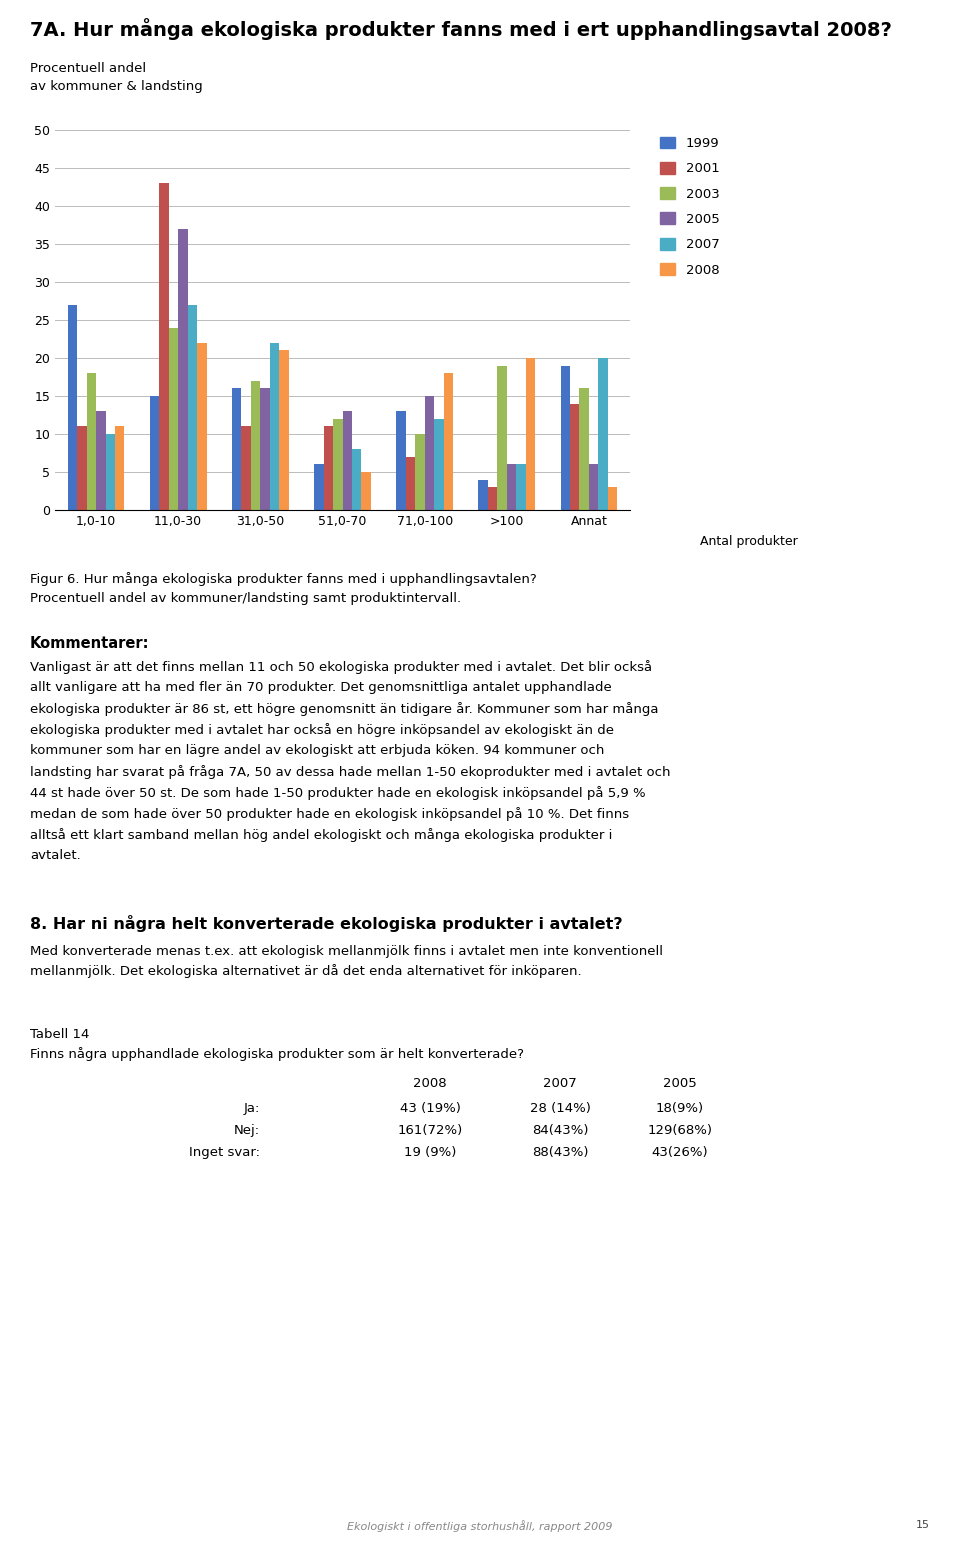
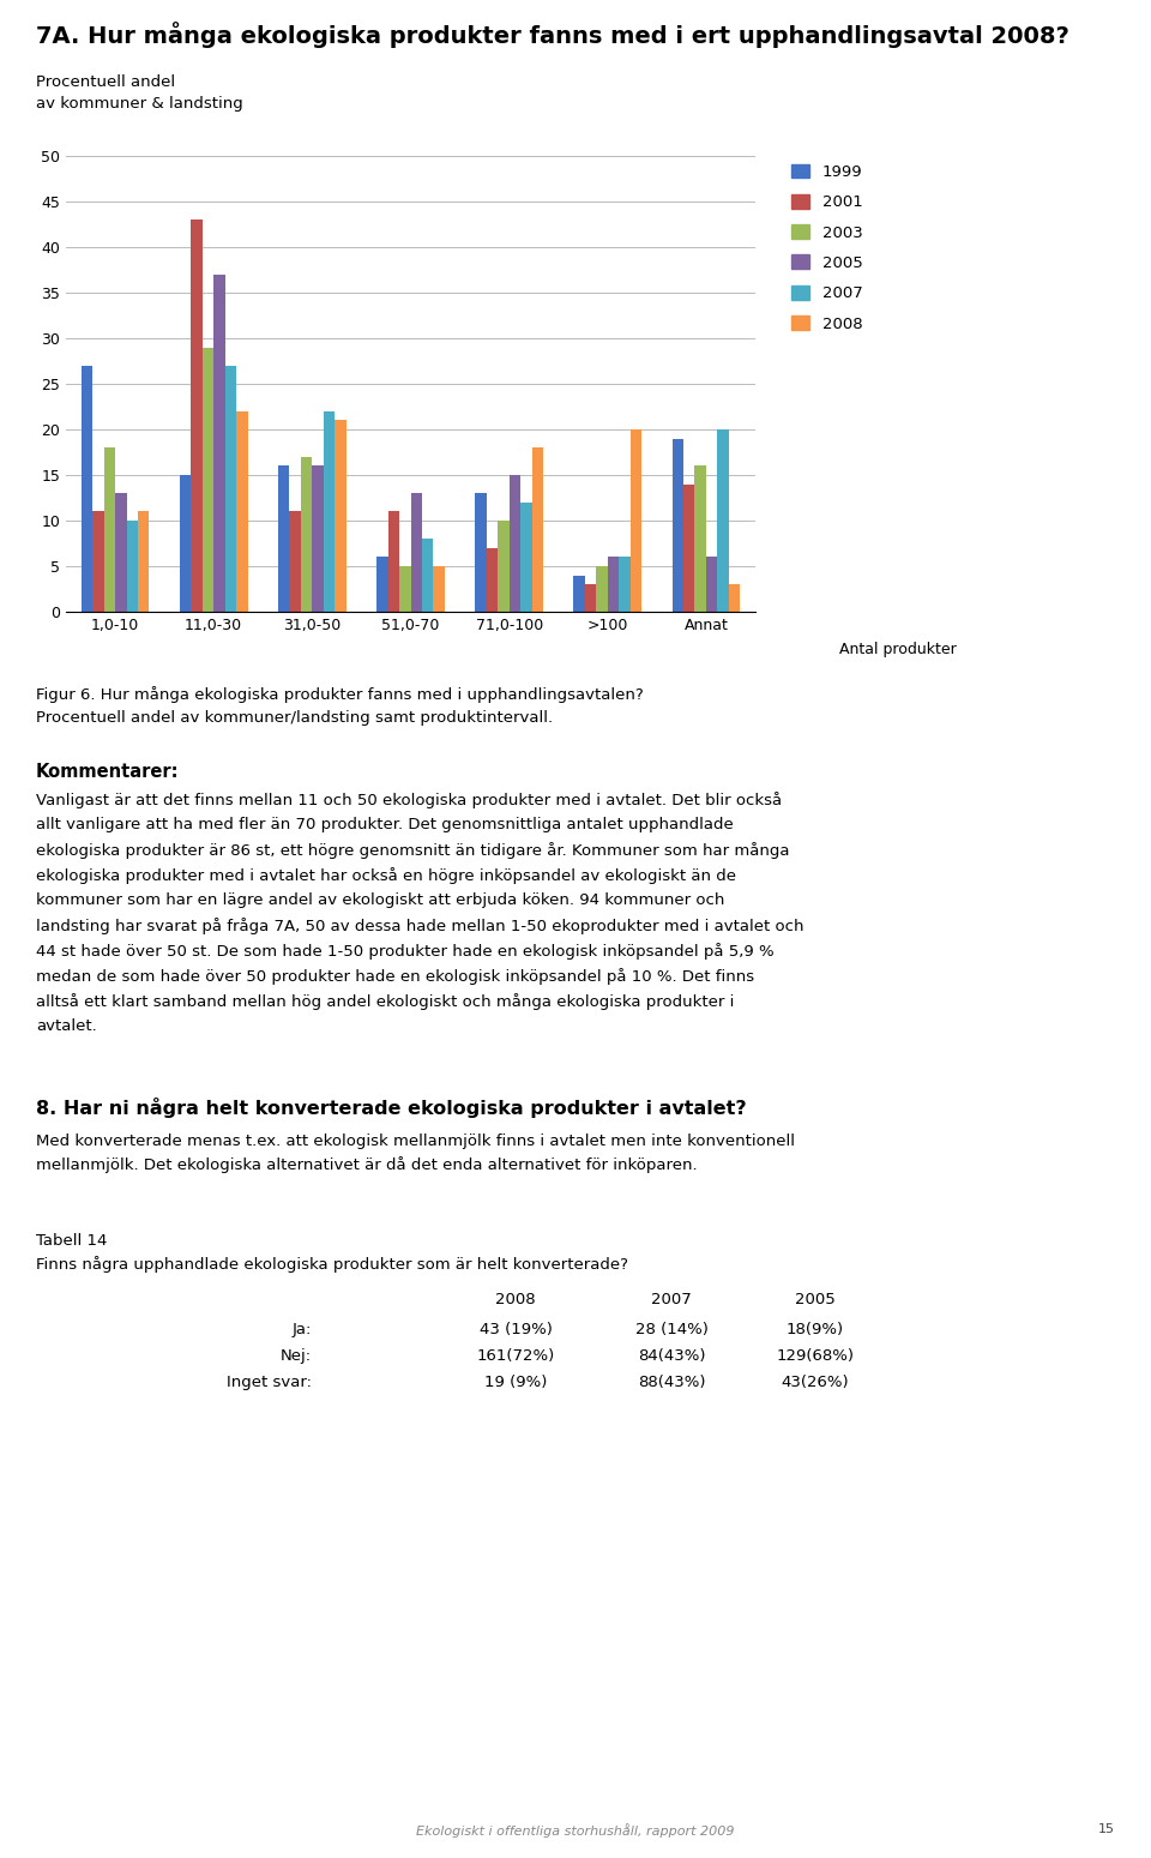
2003/11,0-30: 24 -> 29
2003/51,0-70: 12 -> 5
2003/>100: 19 -> 5
